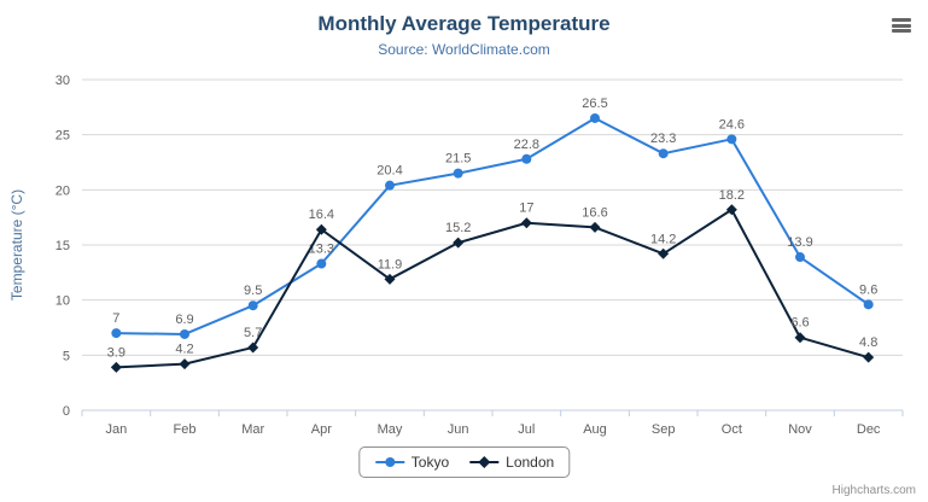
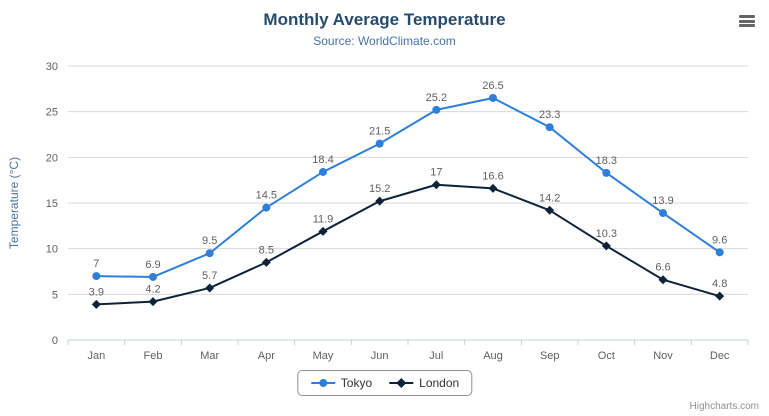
Tokyo/Apr: 13.3 -> 14.5
London/Apr: 16.4 -> 8.5
Tokyo/May: 20.4 -> 18.4
Tokyo/Jul: 22.8 -> 25.2
Tokyo/Oct: 24.6 -> 18.3
London/Oct: 18.2 -> 10.3
